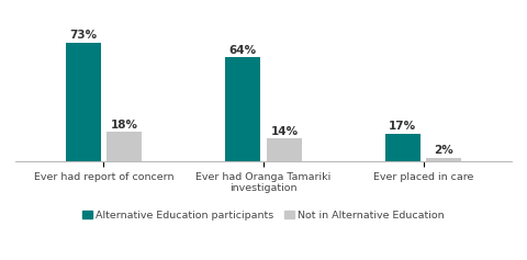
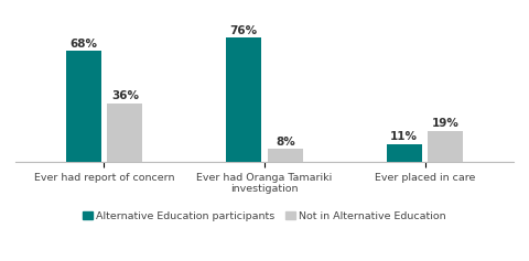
Alternative Education participants/Ever had report of concern: 73% -> 68%
Not in Alternative Education/Ever had report of concern: 18% -> 36%
Alternative Education participants/Ever had Oranga Tamariki investigation: 64% -> 76%
Not in Alternative Education/Ever had Oranga Tamariki investigation: 14% -> 8%
Alternative Education participants/Ever placed in care: 17% -> 11%
Not in Alternative Education/Ever placed in care: 2% -> 19%
